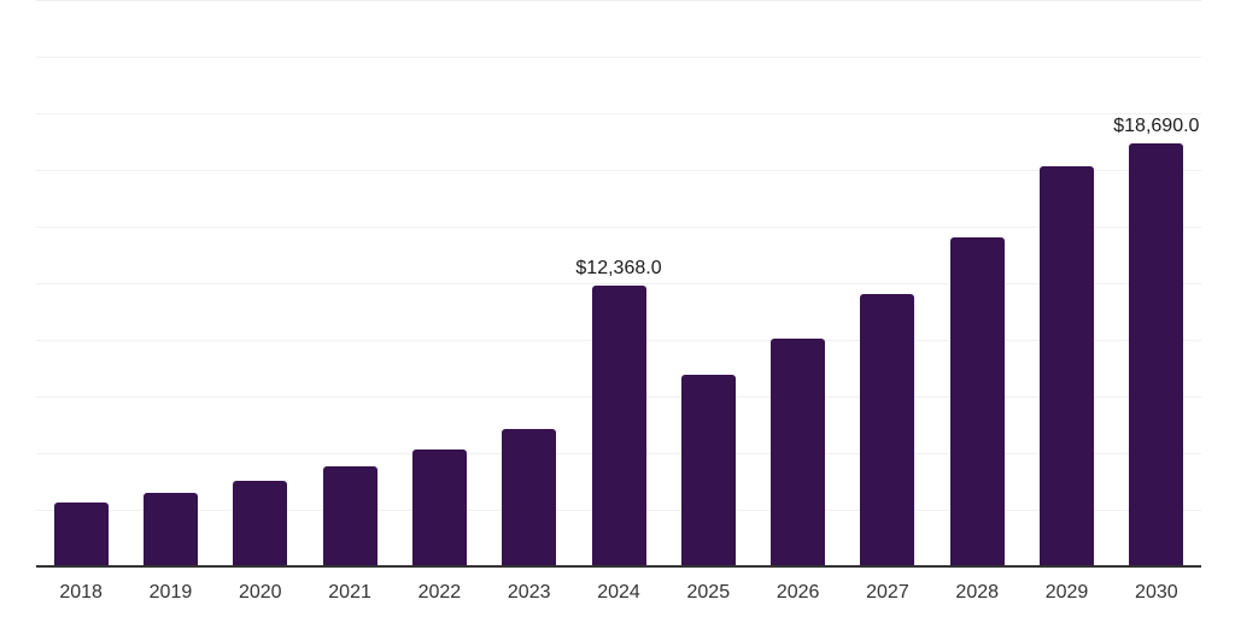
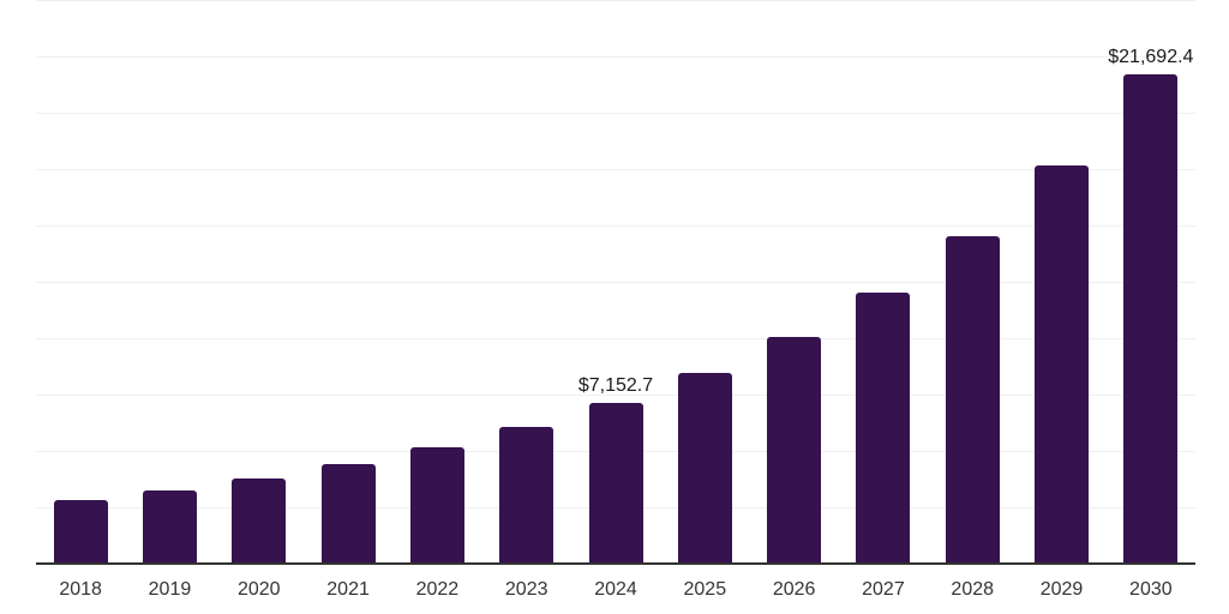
2024: $12,368.0 -> $7,152.7
2030: $18,690.0 -> $21,692.4
